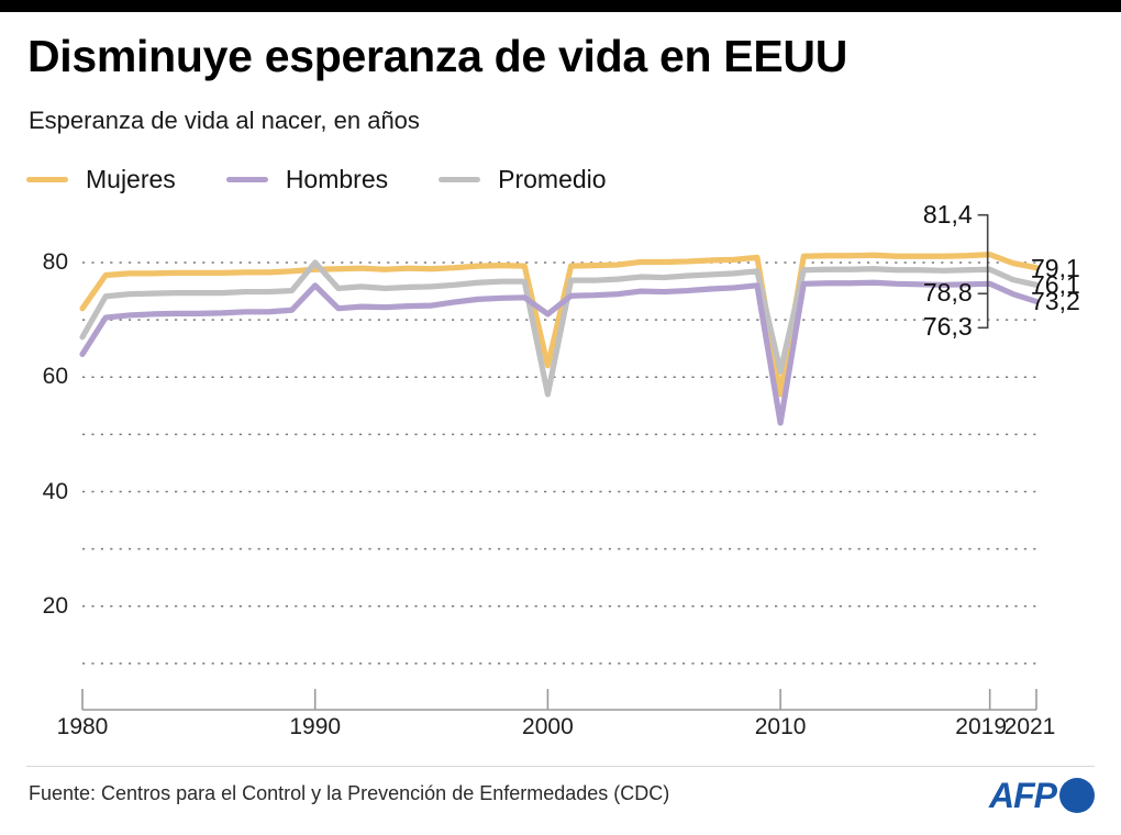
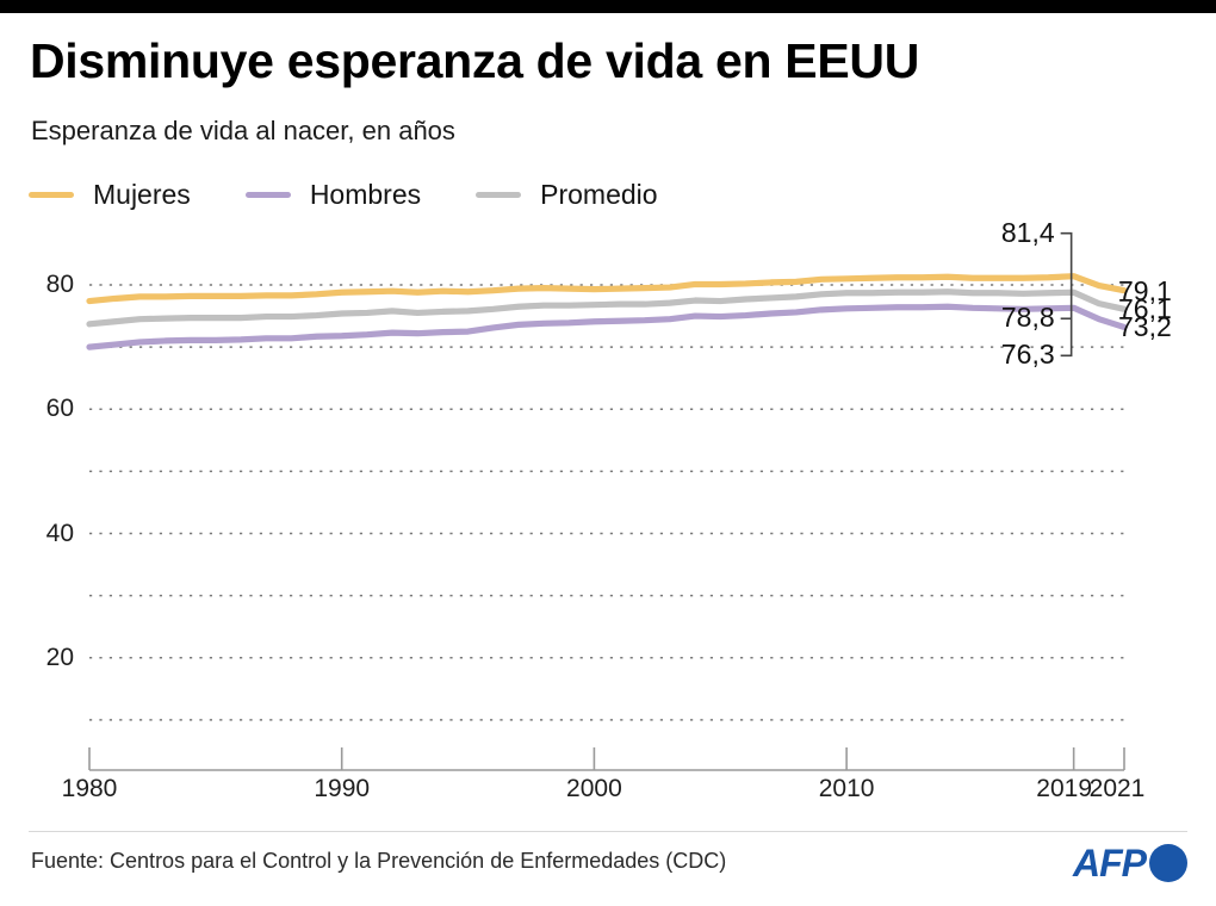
Mujeres/1980: 72 -> 77
Promedio/1980: 67 -> 74
Hombres/1980: 64 -> 70
Promedio/1990: 80 -> 75
Hombres/1990: 76 -> 72
Mujeres/2000: 62 -> 79
Promedio/2000: 57 -> 77
Hombres/2000: 71 -> 74
Mujeres/2010: 57 -> 81
Promedio/2010: 61 -> 79
Hombres/2010: 52 -> 76
